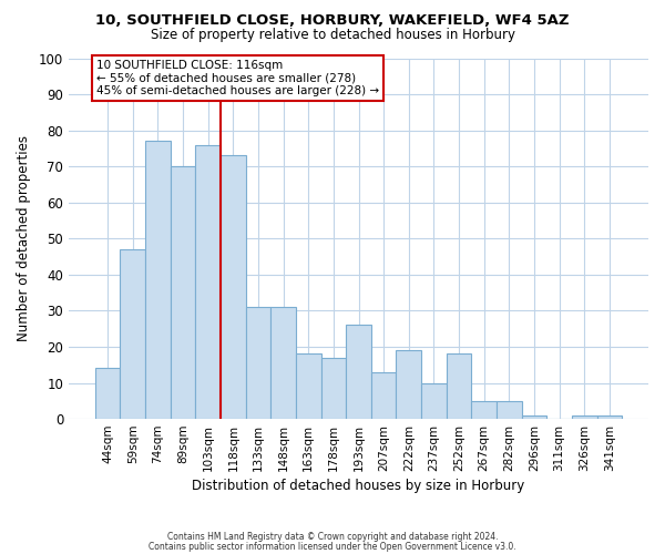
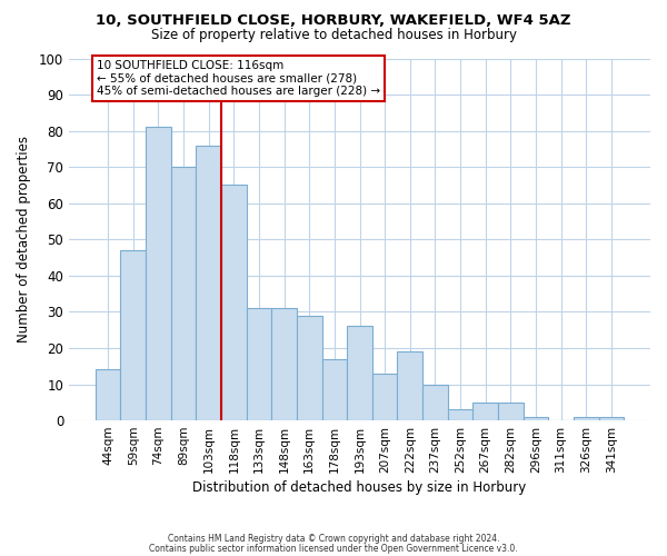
74sqm: 77 -> 81
118sqm: 73 -> 65
163sqm: 18 -> 29
252sqm: 18 -> 3
